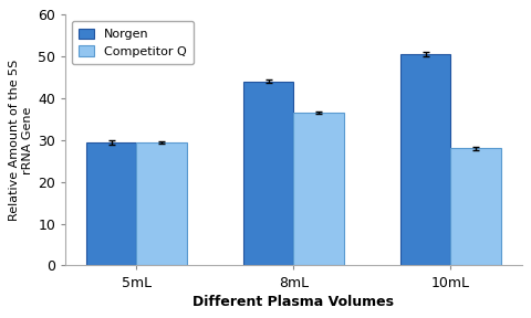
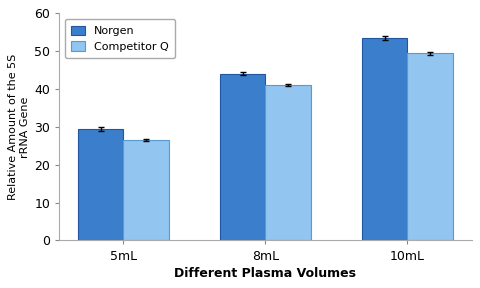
Competitor Q/5mL: 29.5 -> 26.5
Competitor Q/8mL: 36.5 -> 41.0
Norgen/10mL: 50.5 -> 53.5
Competitor Q/10mL: 28.0 -> 49.5
